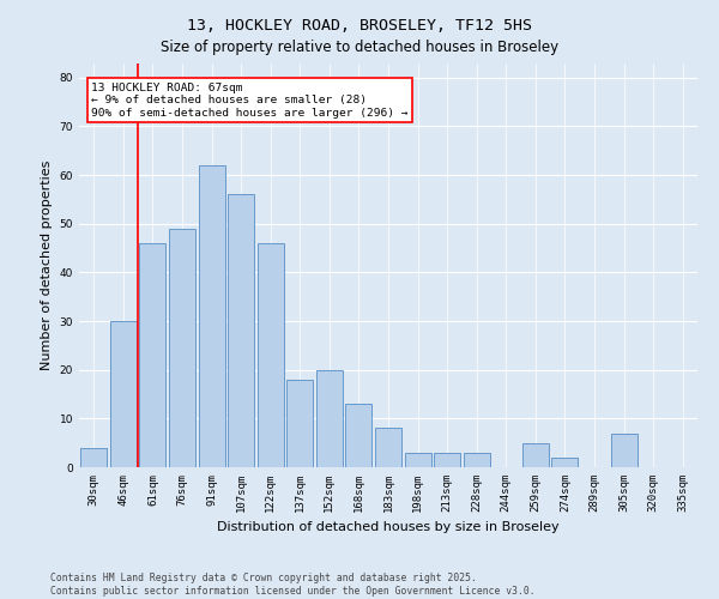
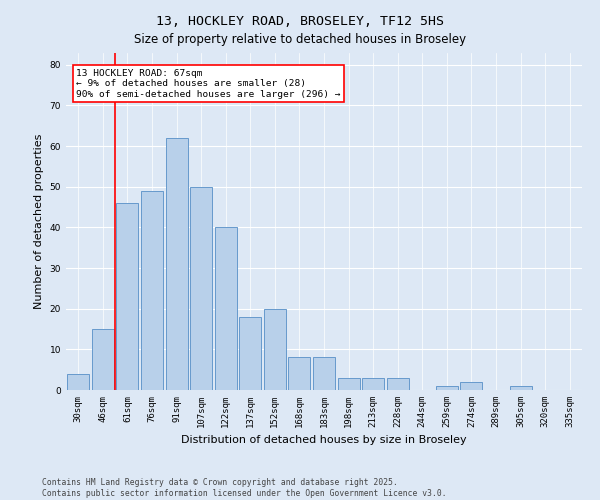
46sqm: 30 -> 15
107sqm: 56 -> 50
122sqm: 46 -> 40
168sqm: 13 -> 8
259sqm: 5 -> 1
305sqm: 7 -> 1
